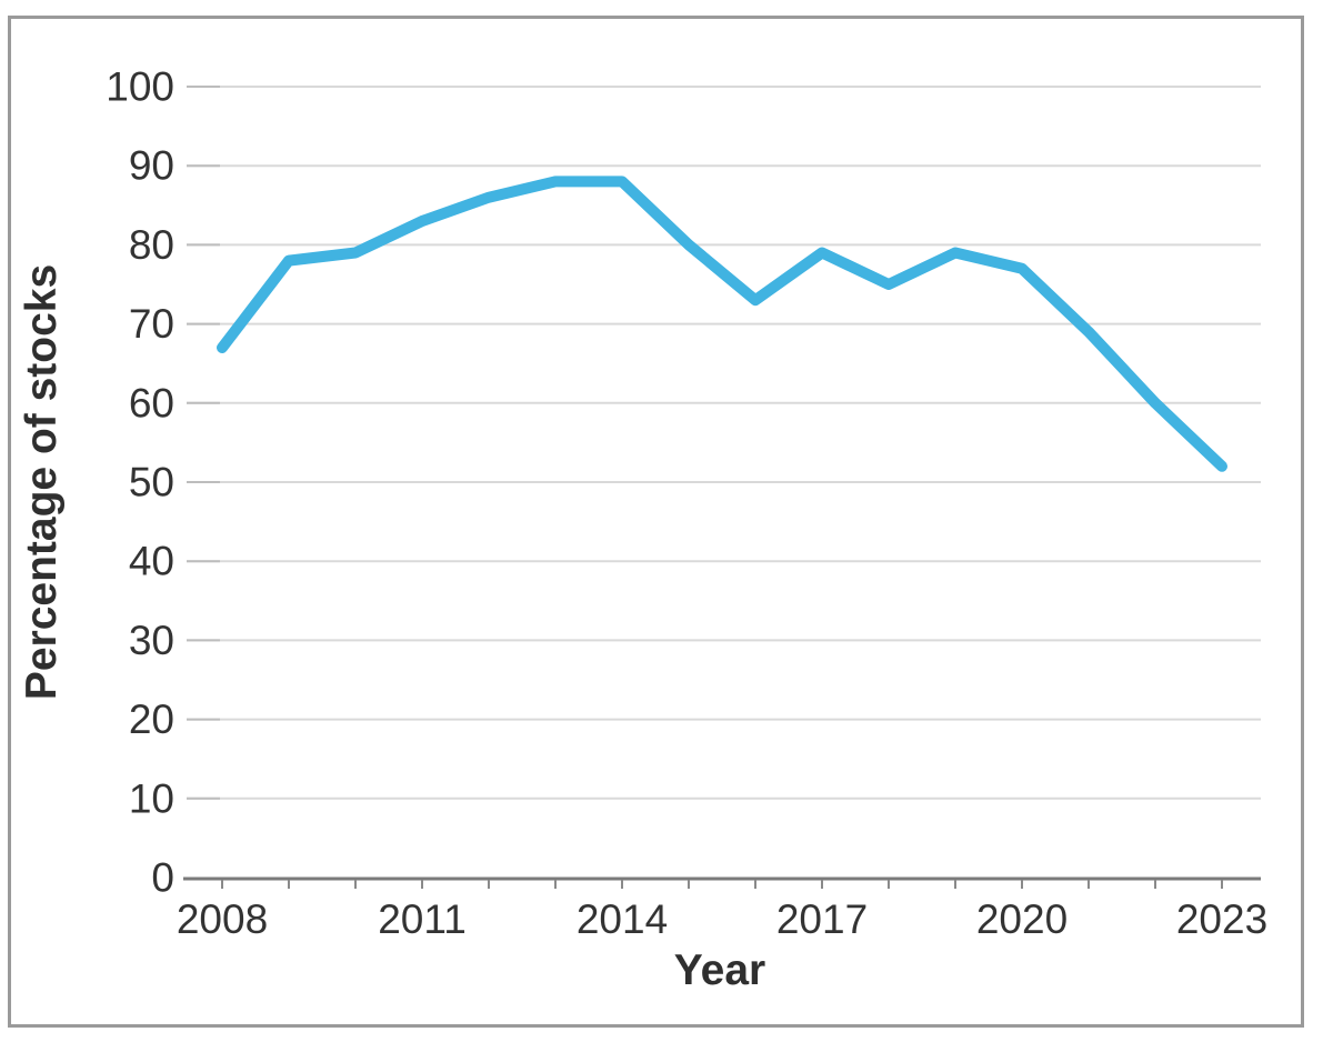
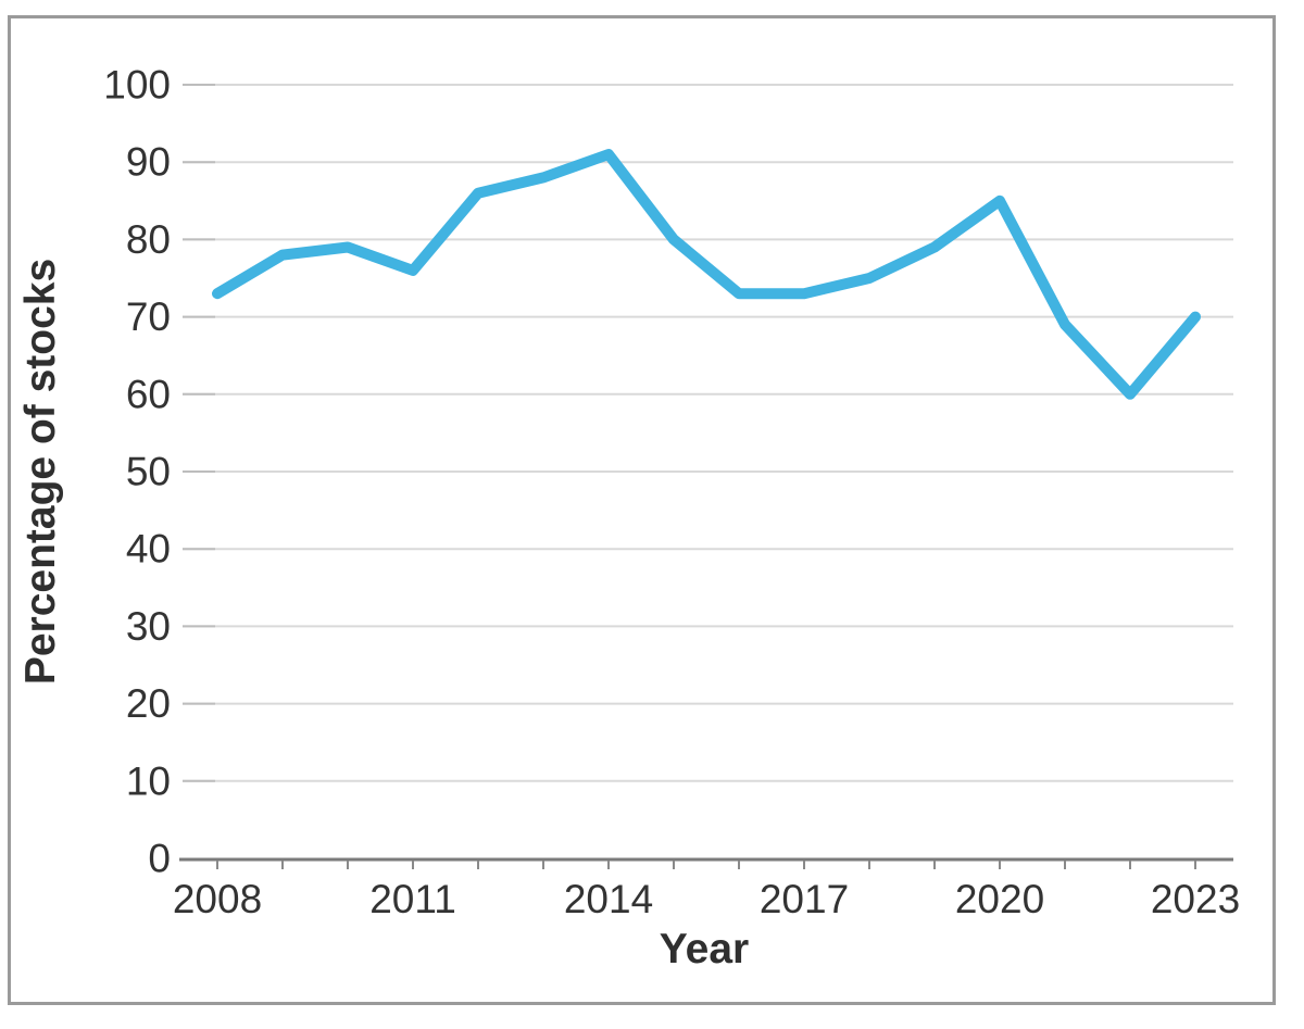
2008: 67 -> 73
2011: 83 -> 76
2014: 88 -> 91
2017: 79 -> 73
2020: 77 -> 85
2023: 52 -> 70
